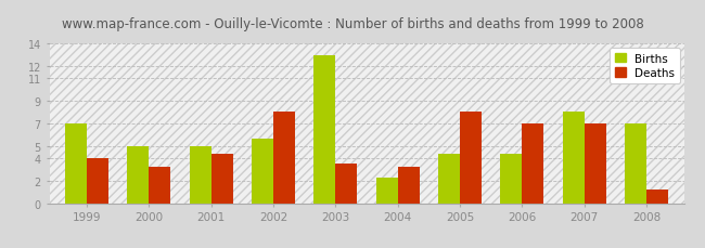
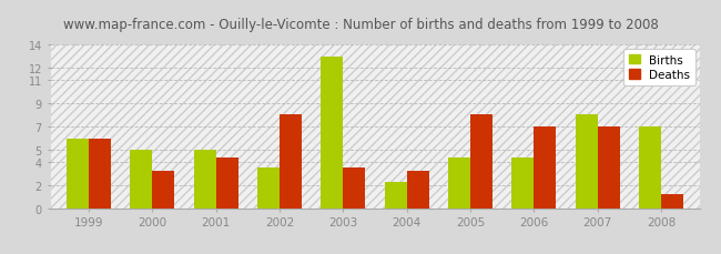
Births/1999: 7.0 -> 6.0
Deaths/1999: 4.0 -> 6.0
Births/2002: 5.7 -> 3.5
